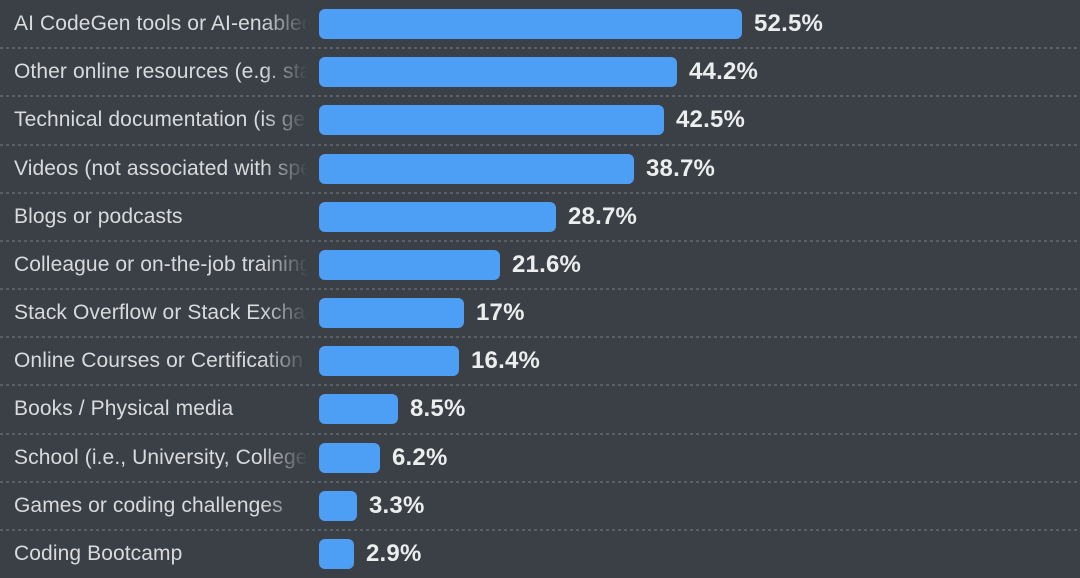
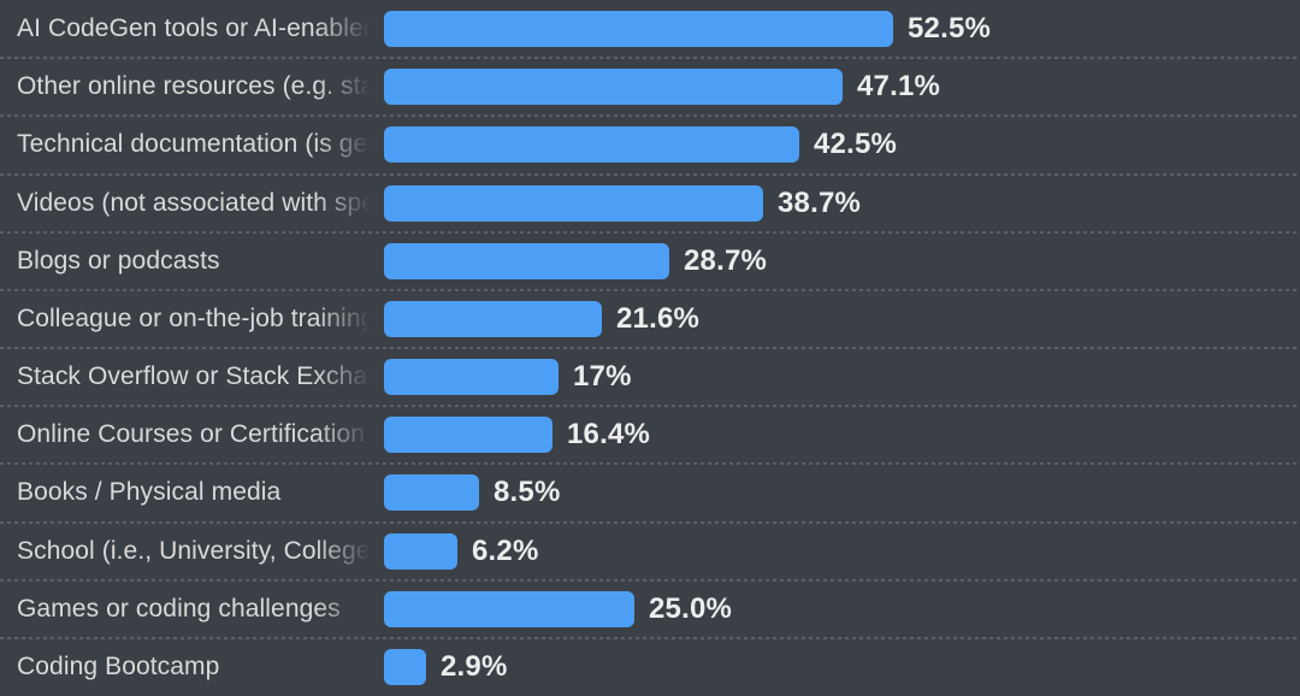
Other online resources (e.g. star: 44.2% -> 47.1%
Games or coding challenges: 3.3% -> 25.0%
